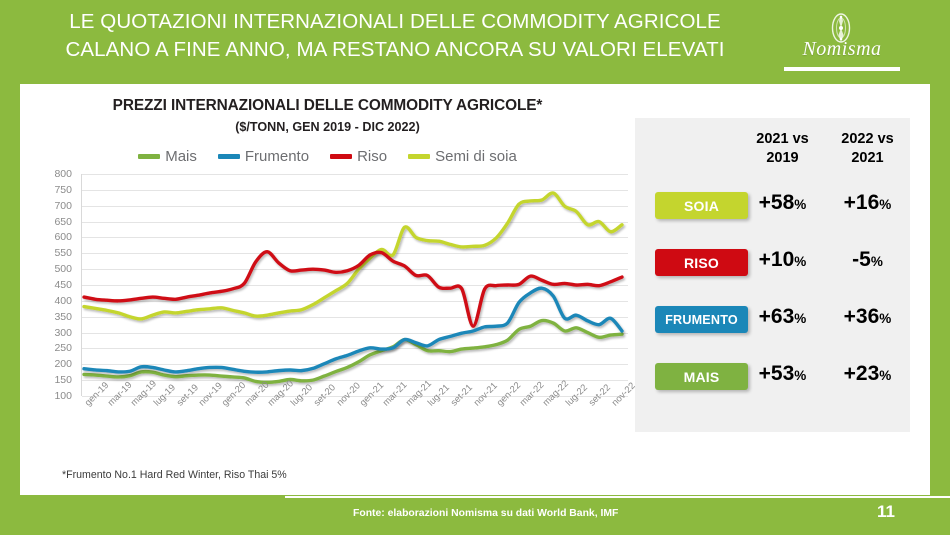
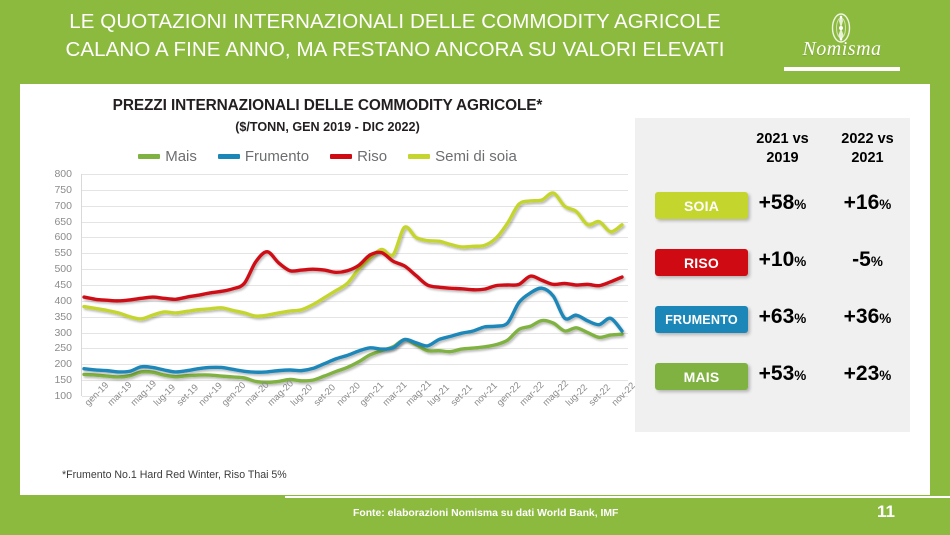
Riso/lug-21: 480 -> 450
Riso/nov-21: 320 -> 440
